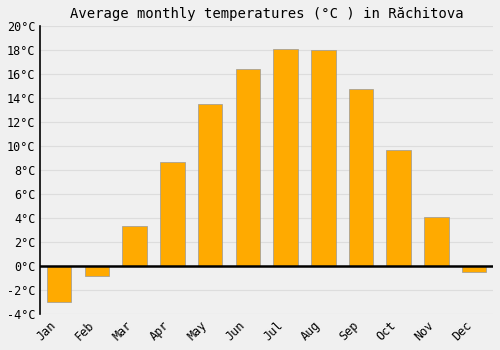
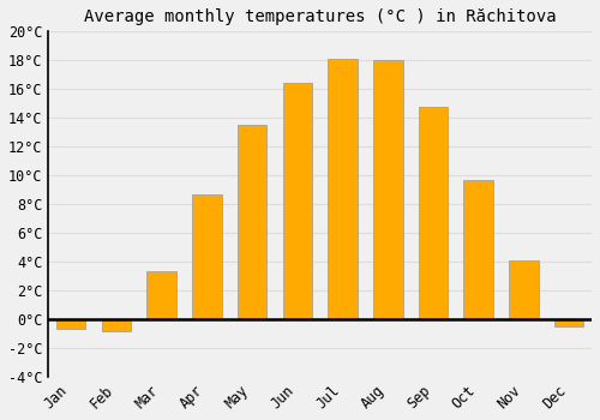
Jan: -3.0°C -> -0.7°C
